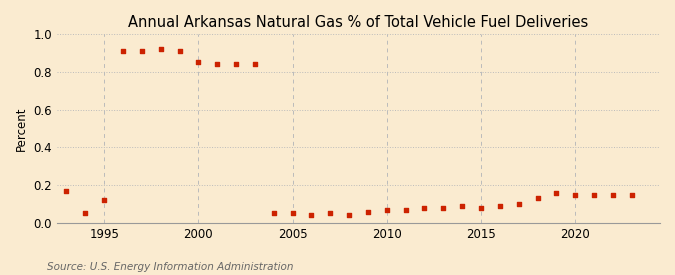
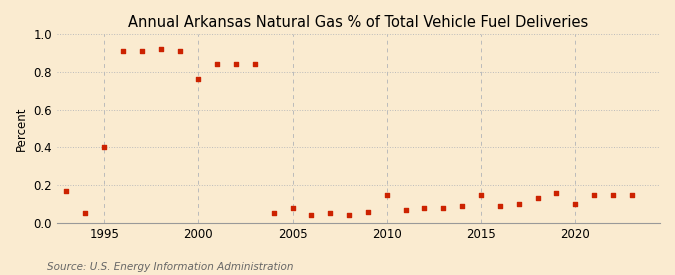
1995: 0.12 -> 0.40
2000: 0.85 -> 0.76
2005: 0.05 -> 0.08
2010: 0.07 -> 0.15
2015: 0.08 -> 0.15
2020: 0.15 -> 0.10
